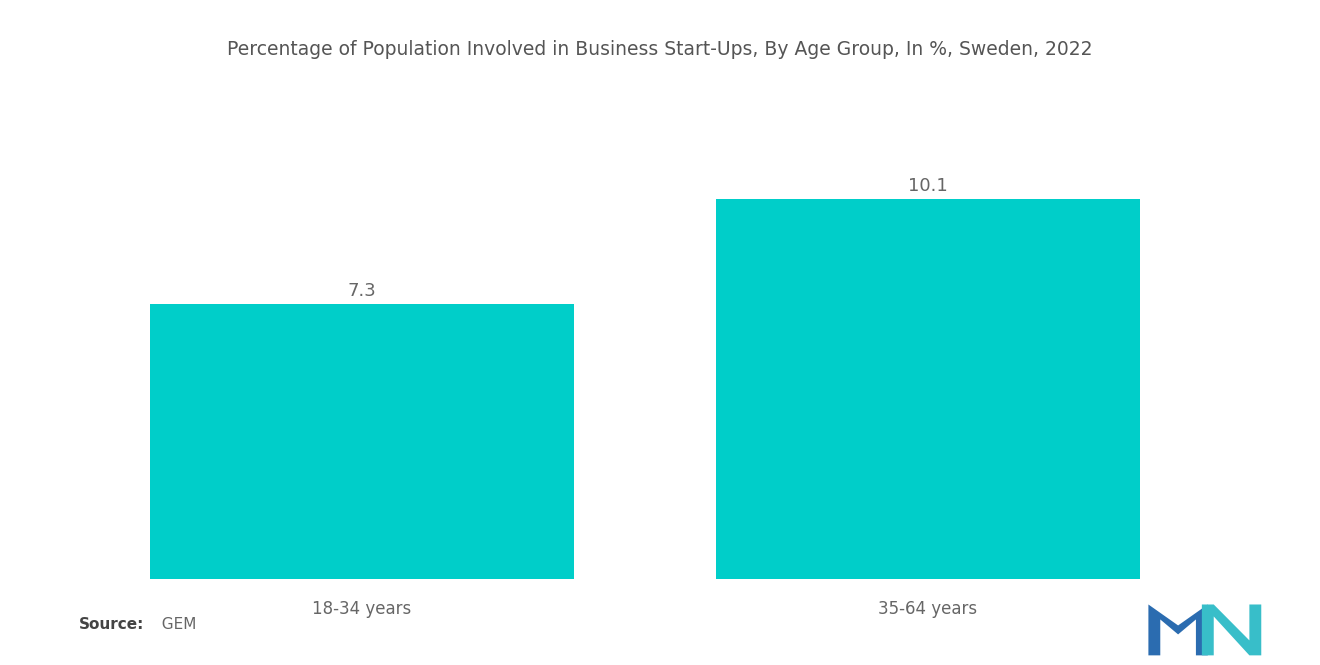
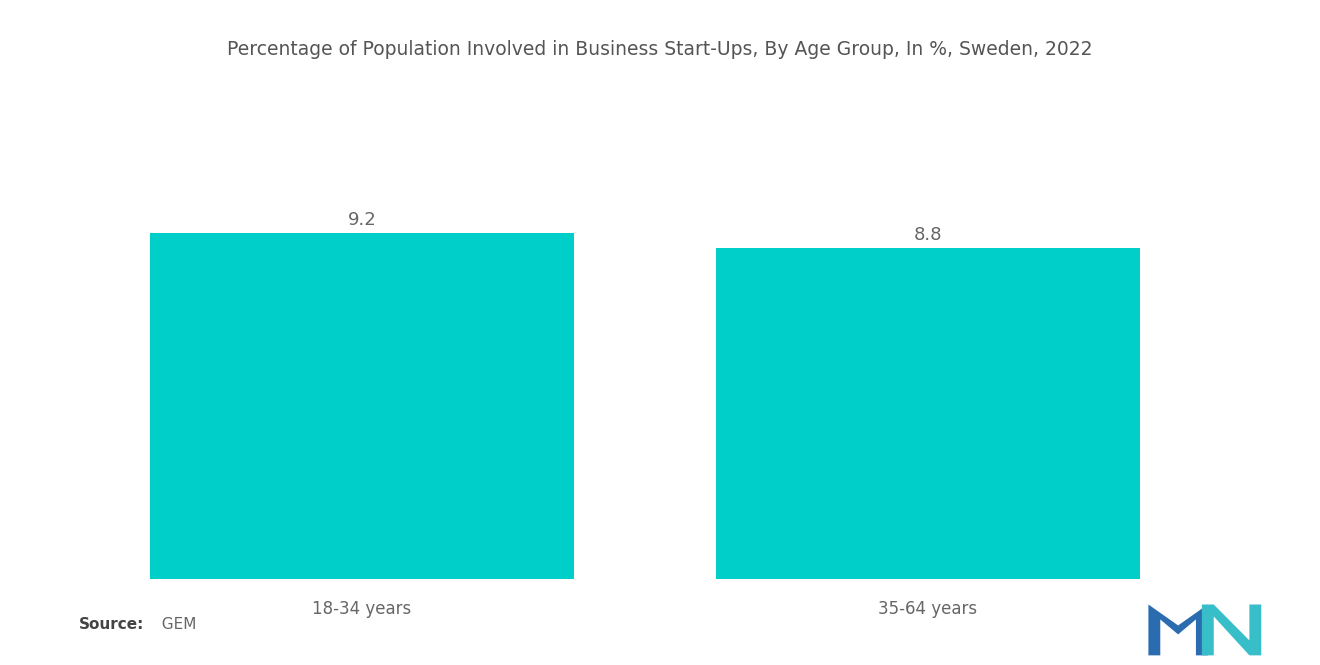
18-34 years: 7.3 -> 9.2
35-64 years: 10.1 -> 8.8
